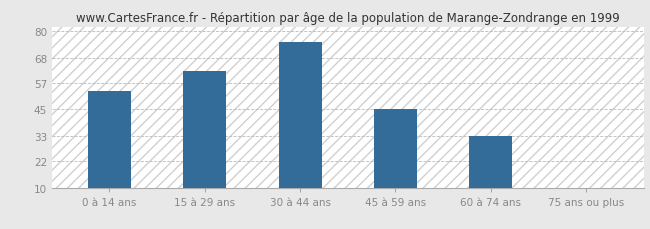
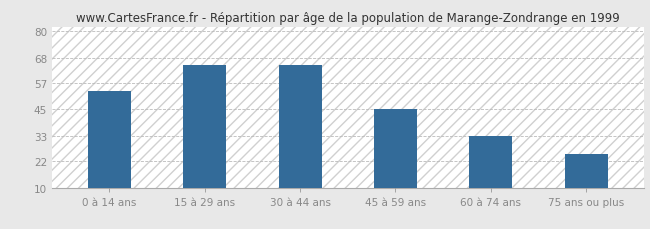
15 à 29 ans: 62 -> 65
30 à 44 ans: 75 -> 65
75 ans ou plus: 10 -> 25
